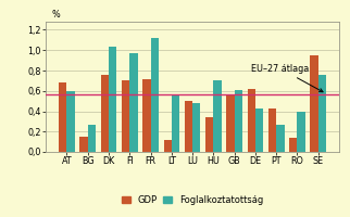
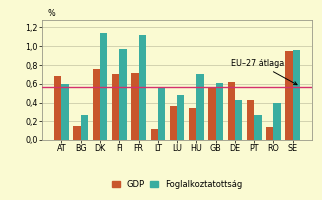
Foglalkoztatottság/DK: 1,03 -> 1,14
GDP/LU: 0,50 -> 0,36
Foglalkoztatottság/SE: 0,76 -> 0,96
